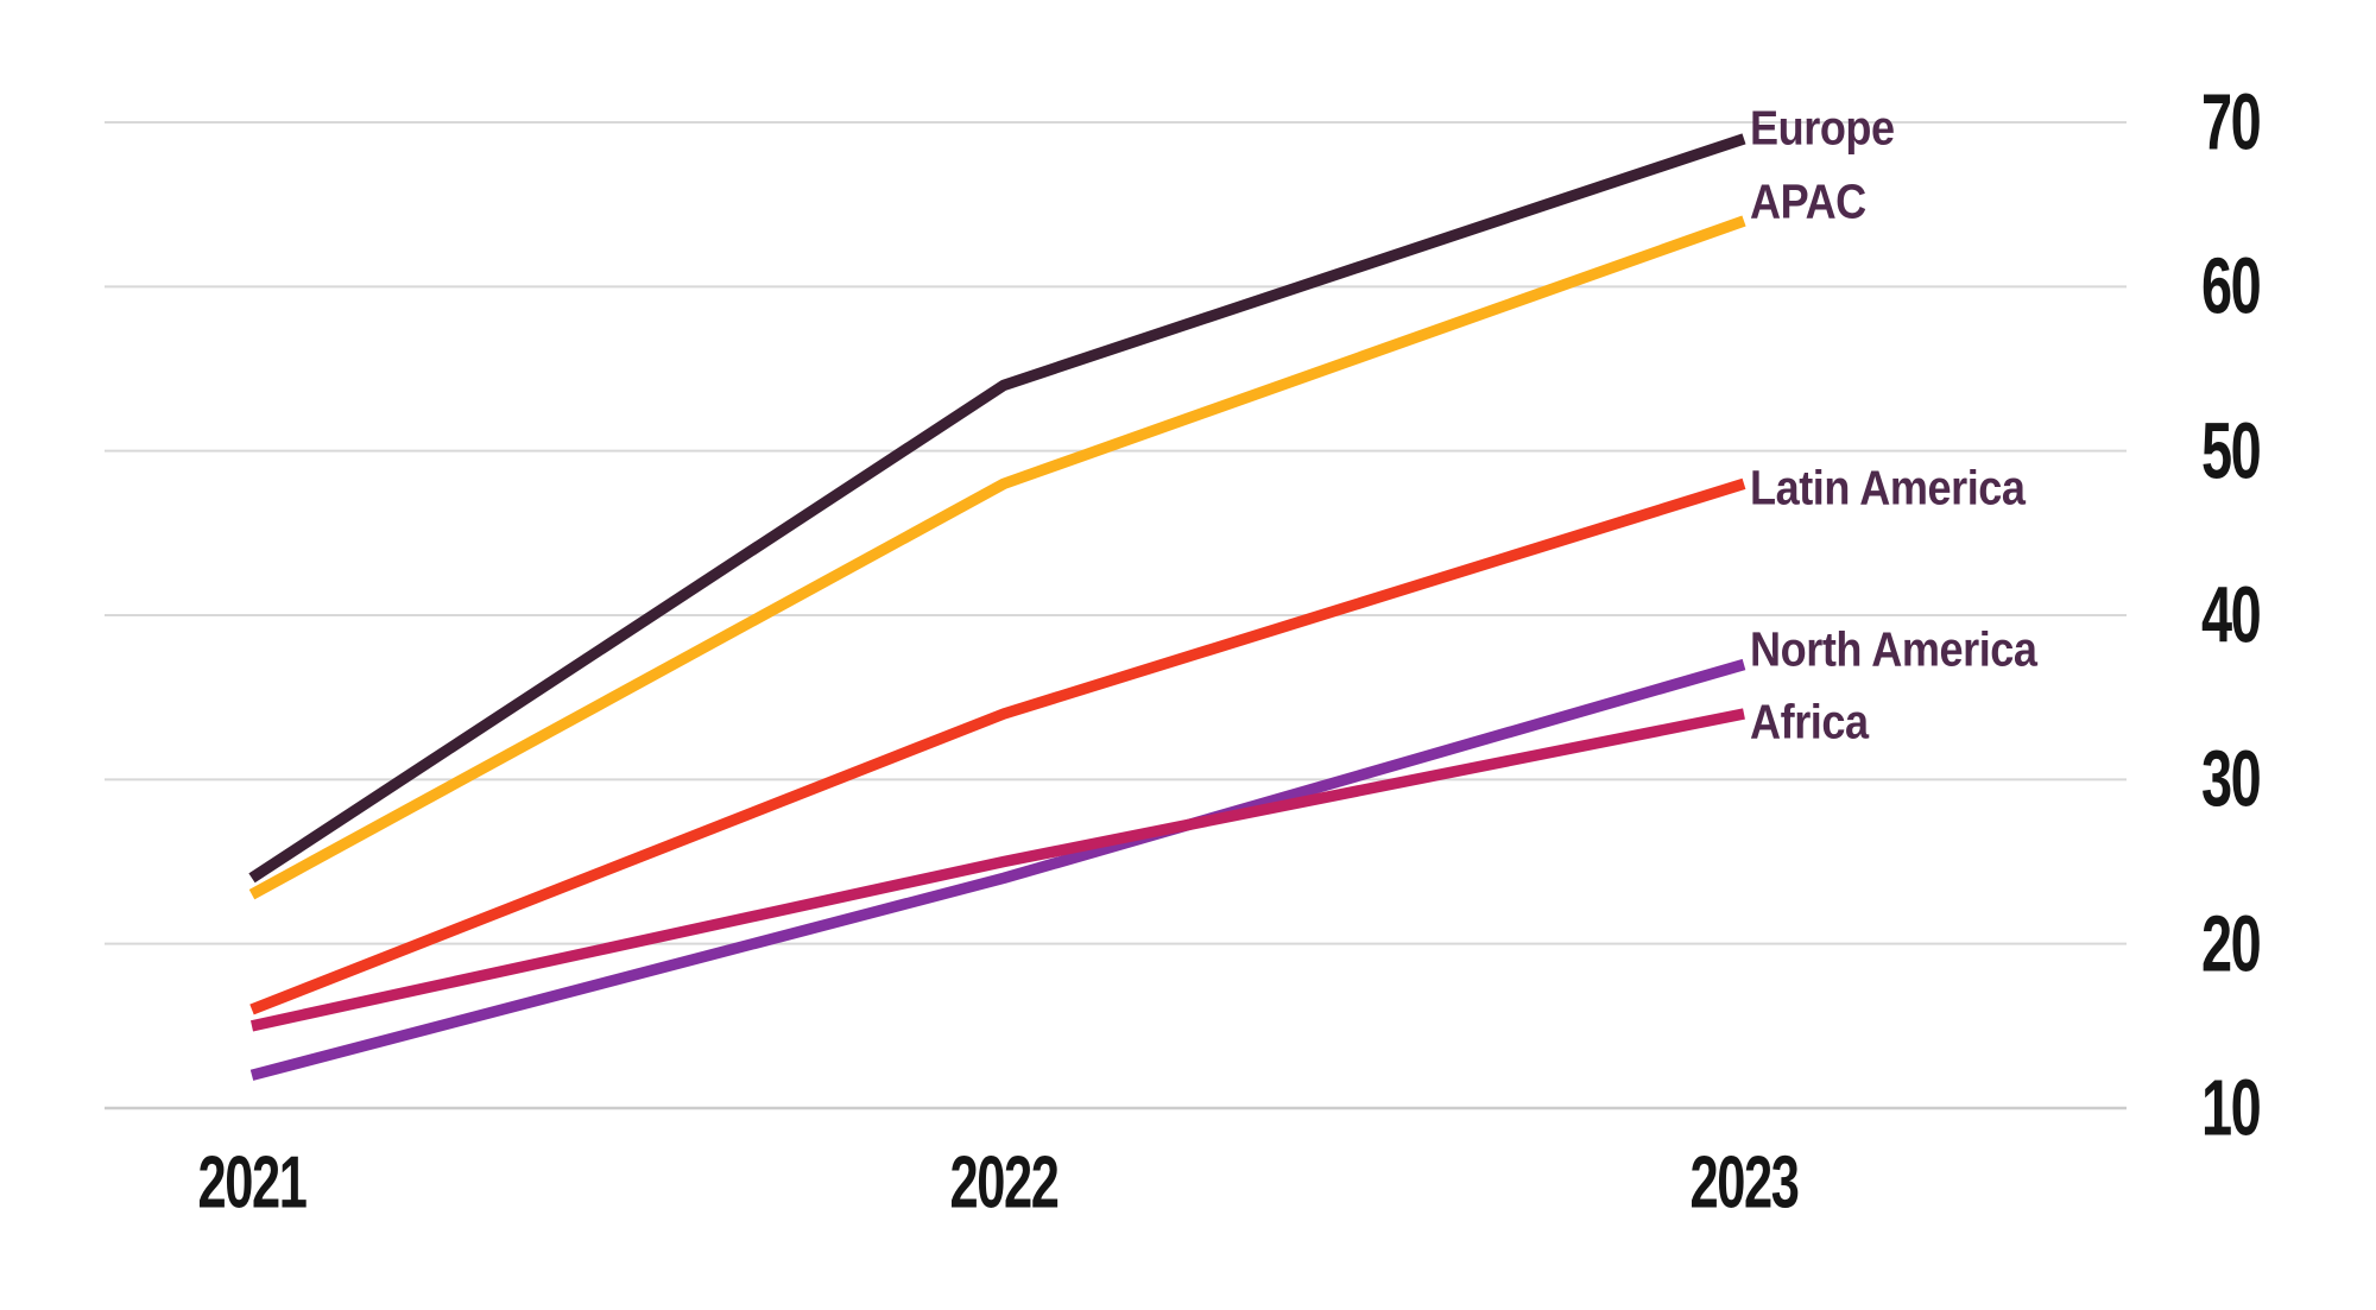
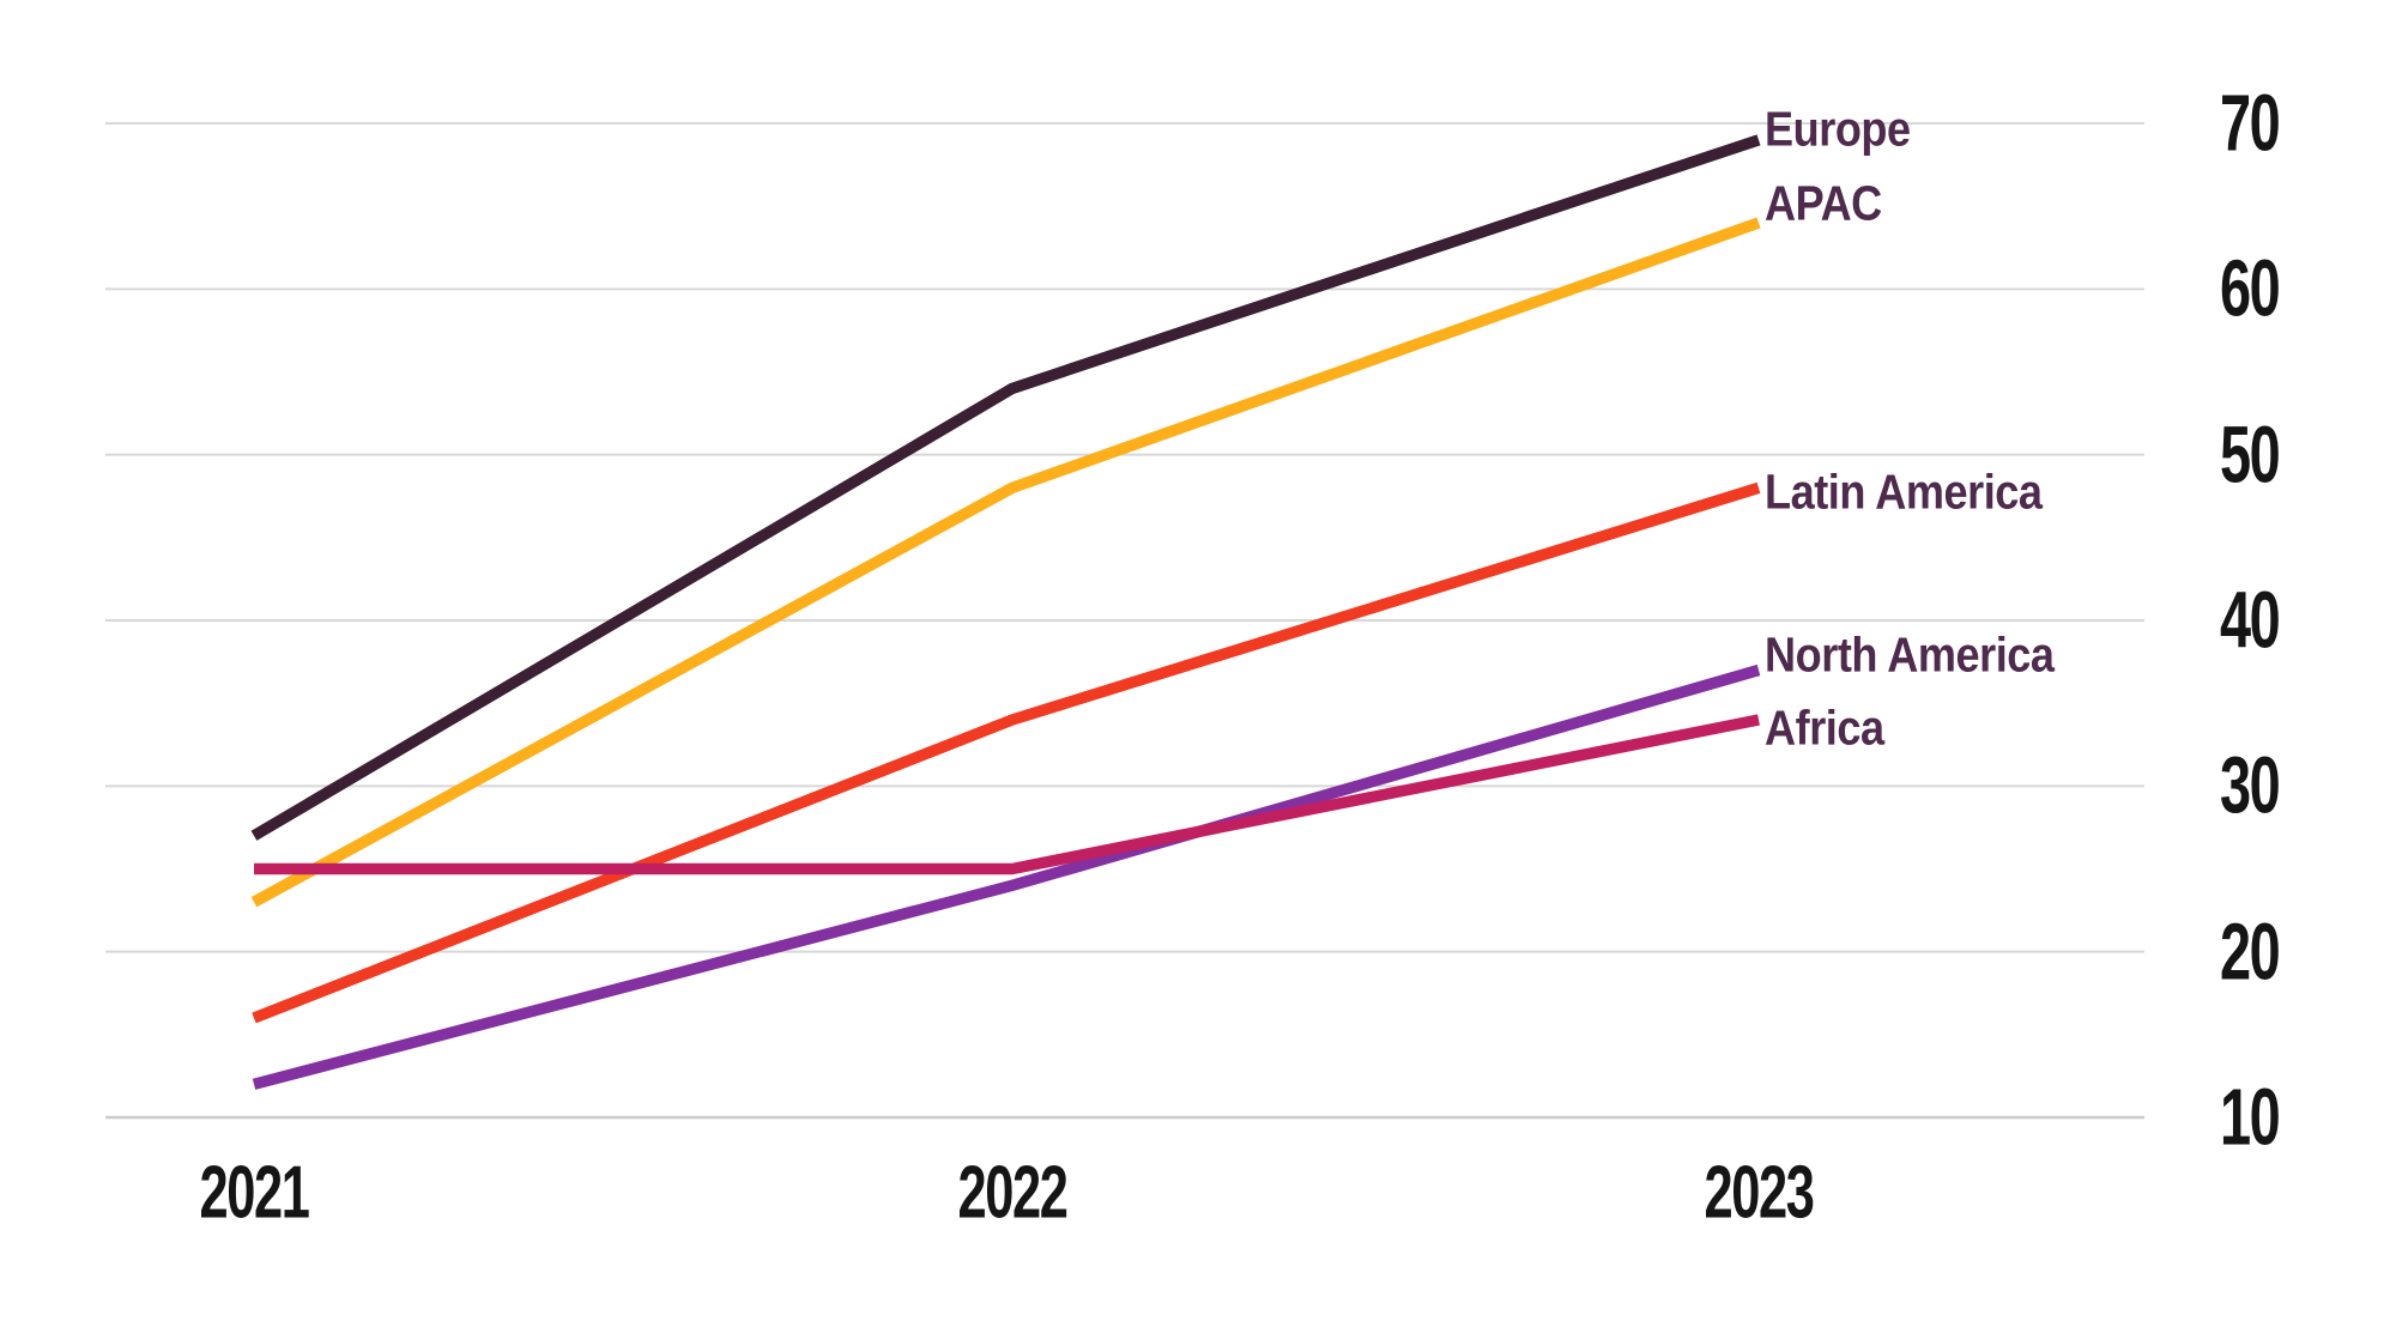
Europe/2021: 24 -> 27
Africa/2021: 15 -> 25
